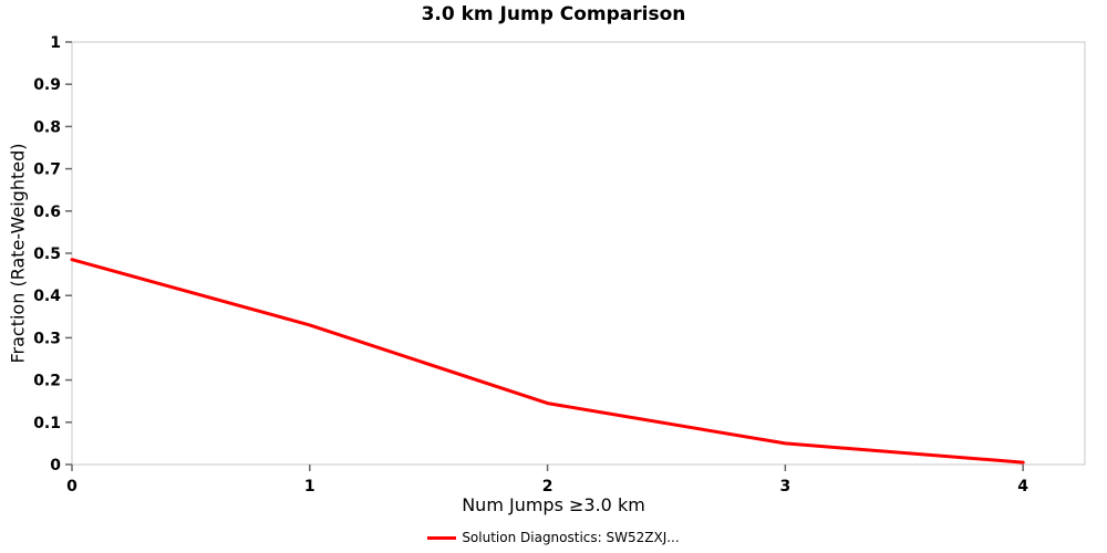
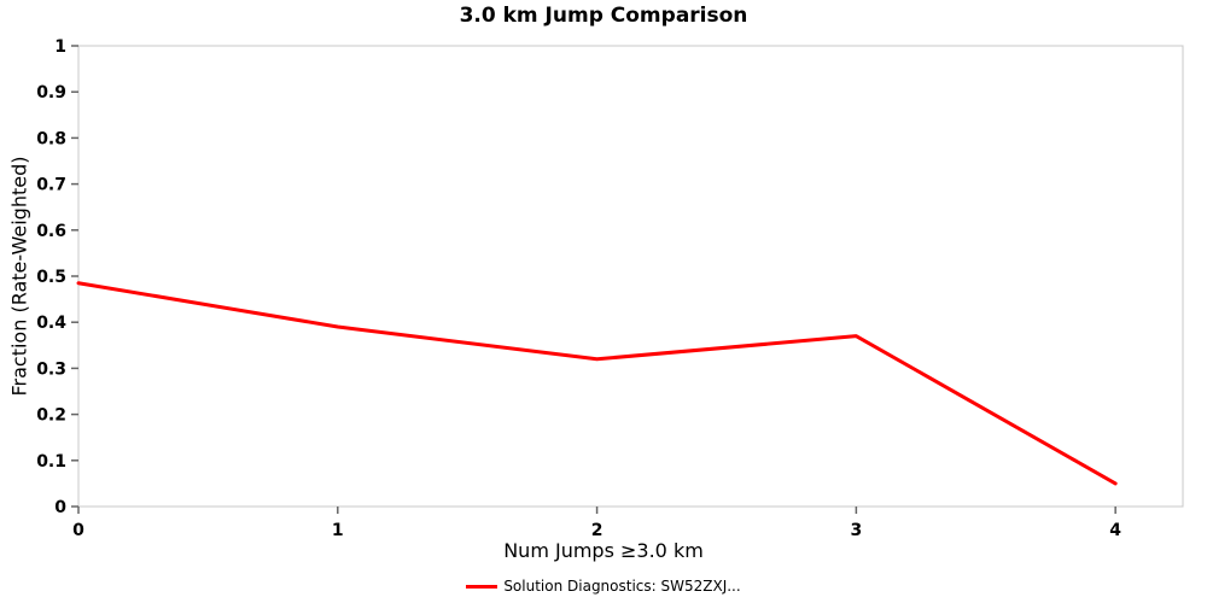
1: 0.33 -> 0.39
2: 0.14 -> 0.32
3: 0.05 -> 0.37
4: 0.01 -> 0.05
